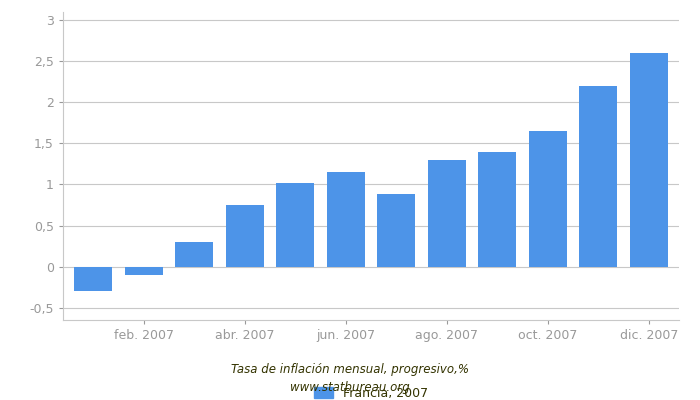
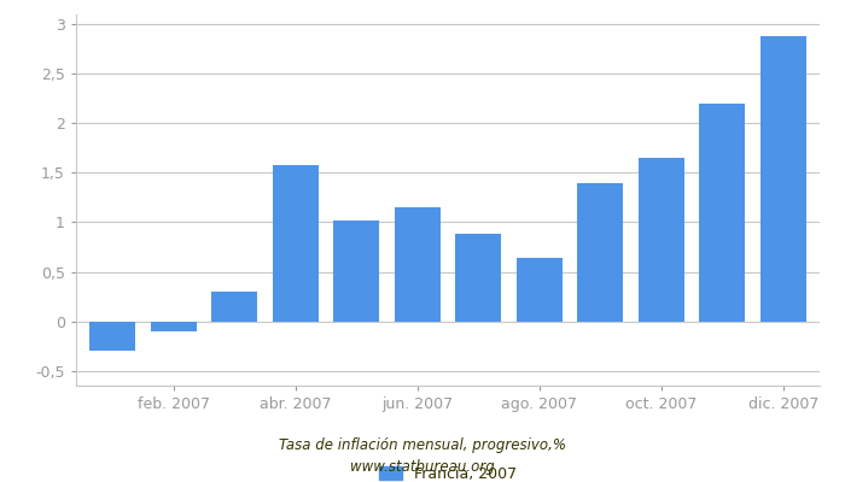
abr. 2007: 0,75 -> 1,58
ago. 2007: 1,30 -> 0,64
dic. 2007: 2,60 -> 2,88
